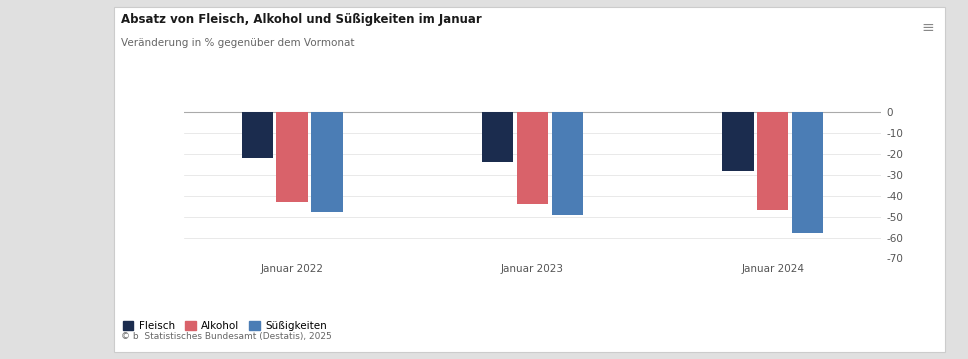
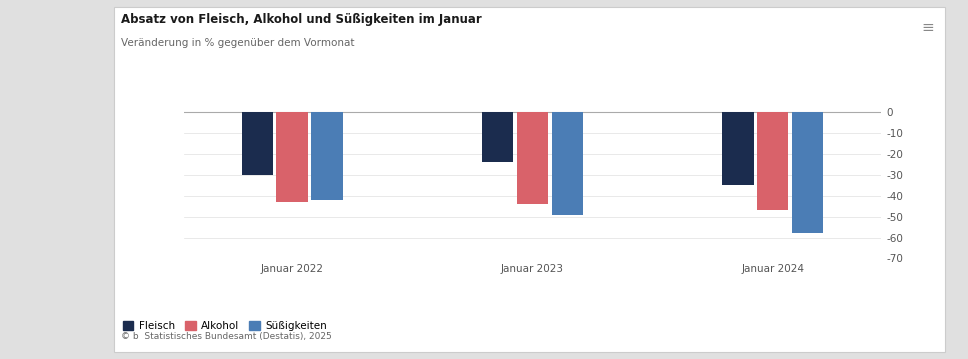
Fleisch/Januar 2022: -22 -> -30
Süßigkeiten/Januar 2022: -48 -> -42
Fleisch/Januar 2024: -28 -> -35
